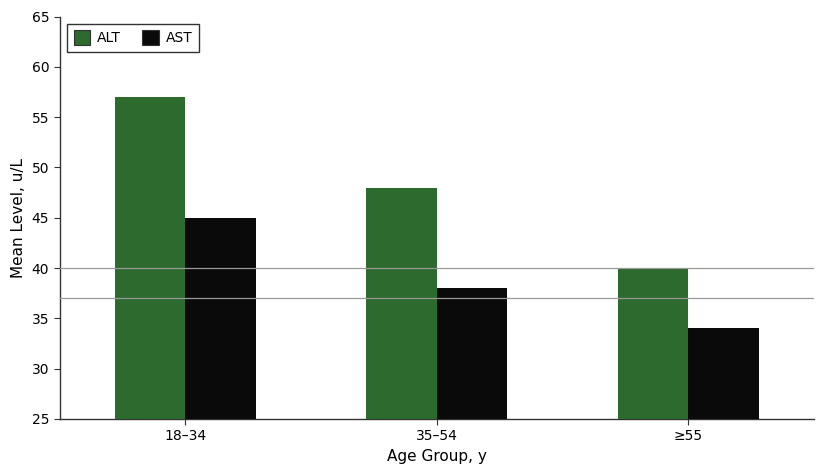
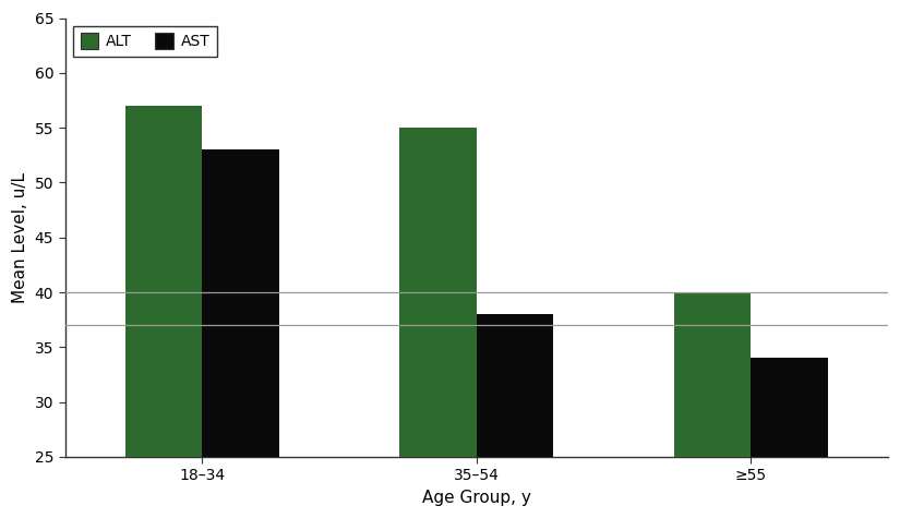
AST/18–34: 45 -> 53
ALT/35–54: 48 -> 55
